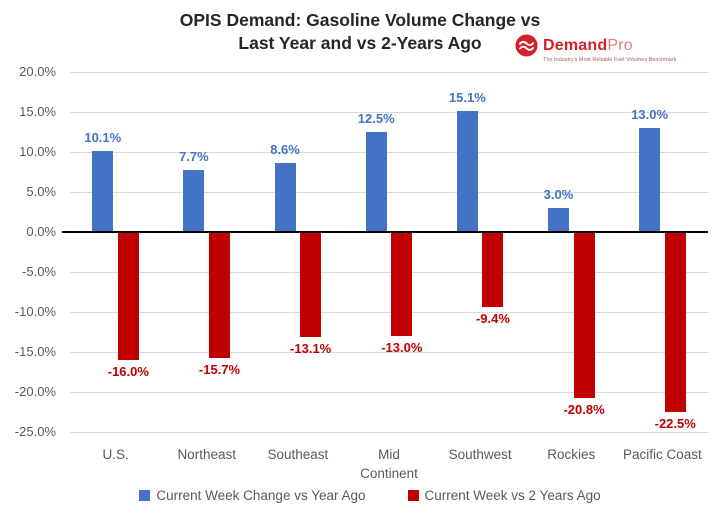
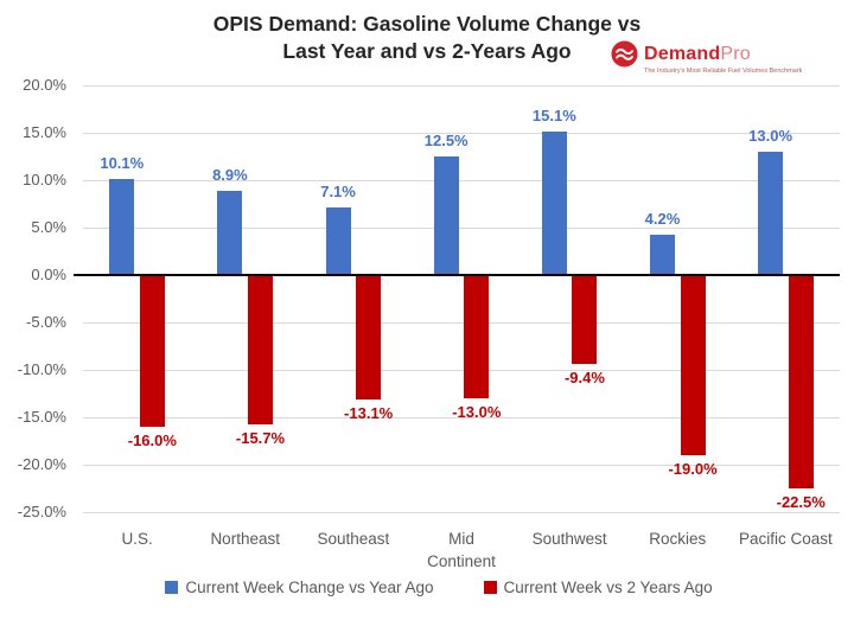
Current Week Change vs Year Ago/Northeast: 7.7% -> 8.9%
Current Week Change vs Year Ago/Southeast: 8.6% -> 7.1%
Current Week Change vs Year Ago/Rockies: 3.0% -> 4.2%
Current Week vs 2 Years Ago/Rockies: -20.8% -> -19.0%
